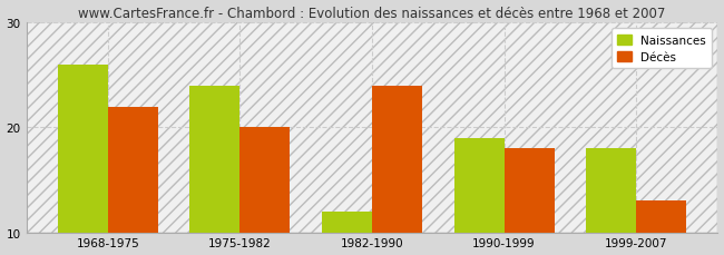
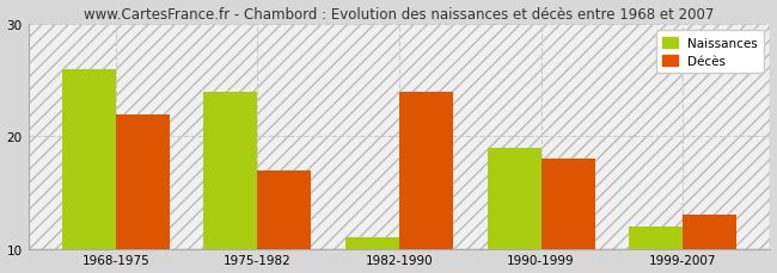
Décès/1975-1982: 20 -> 17
Naissances/1982-1990: 12 -> 11
Naissances/1999-2007: 18 -> 12
